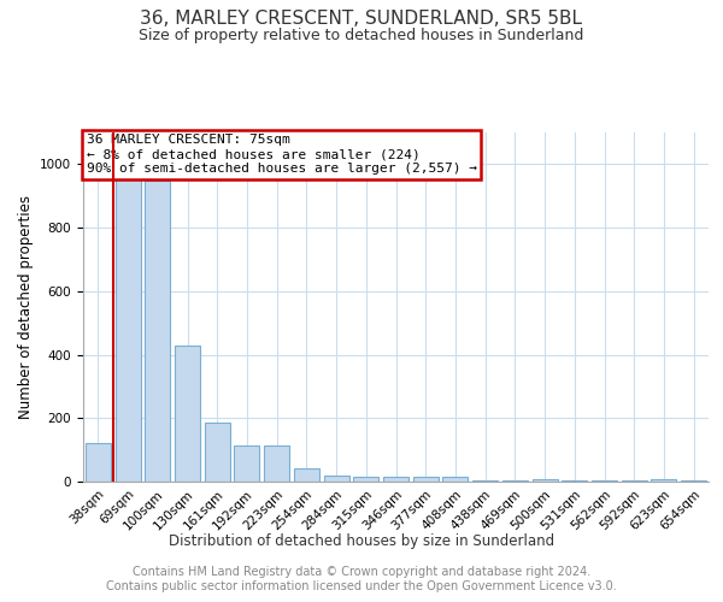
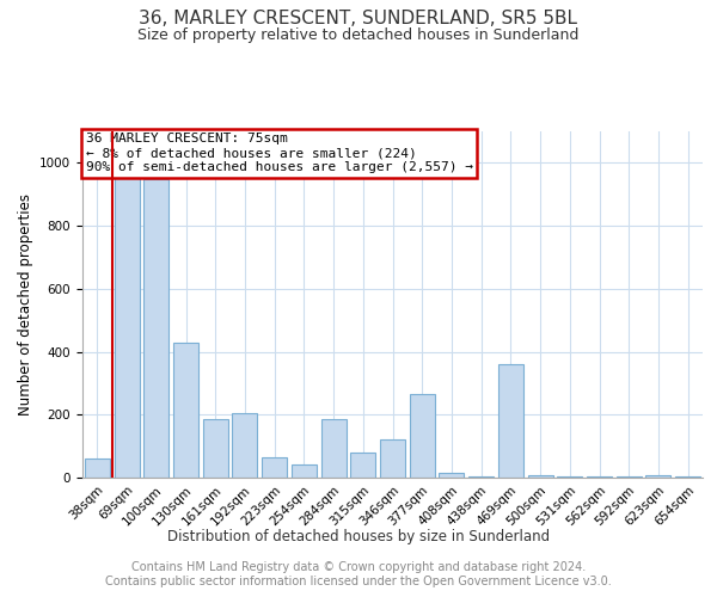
38sqm: 120 -> 60
192sqm: 115 -> 205
223sqm: 115 -> 65
284sqm: 18 -> 185
315sqm: 15 -> 80
346sqm: 15 -> 120
377sqm: 15 -> 265
469sqm: 3 -> 360
